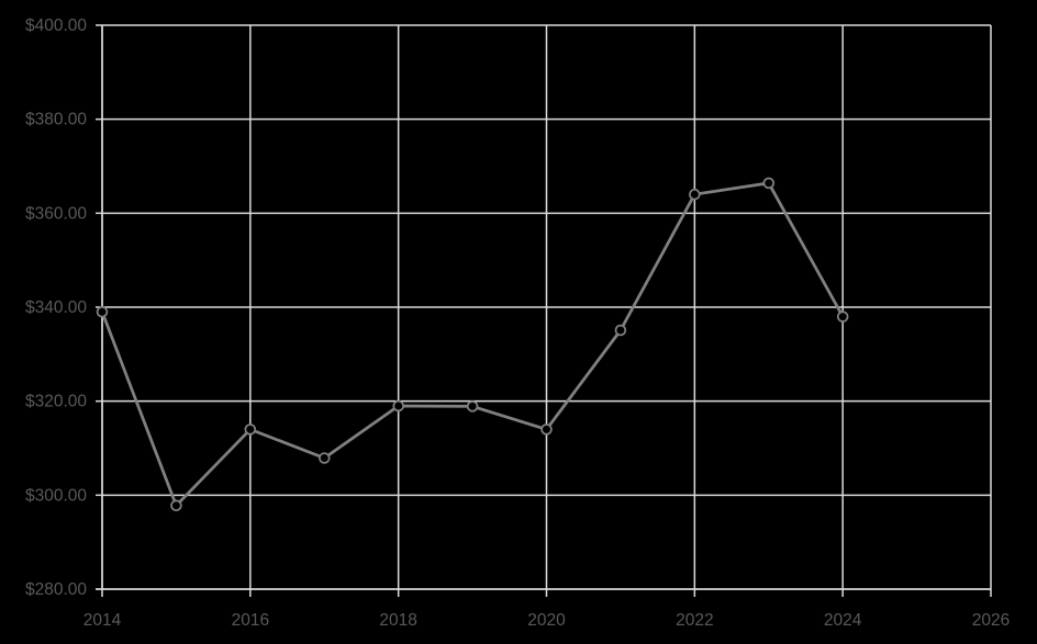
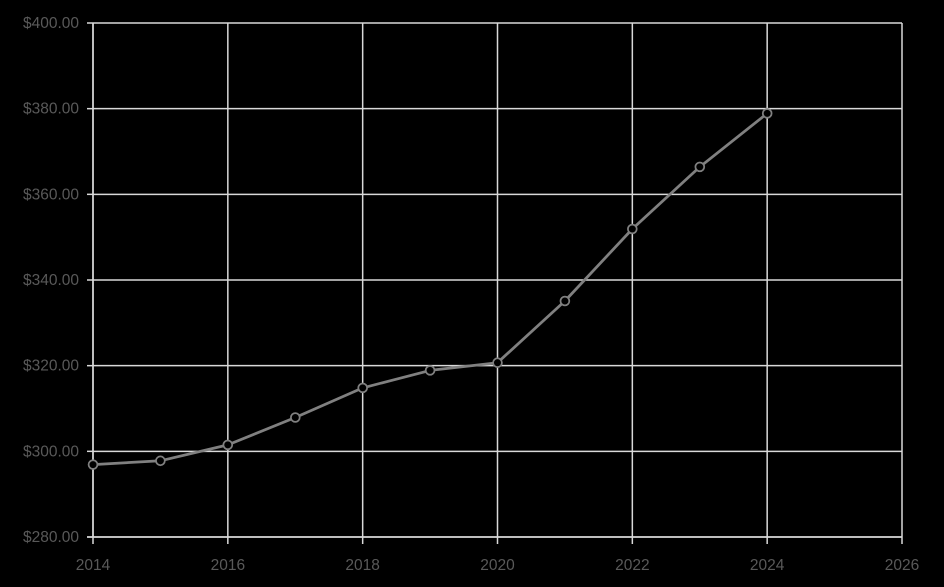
2014: $339 -> $297
2016: $314 -> $302
2018: $319 -> $315
2020: $314 -> $321
2022: $364 -> $352
2024: $338 -> $379
